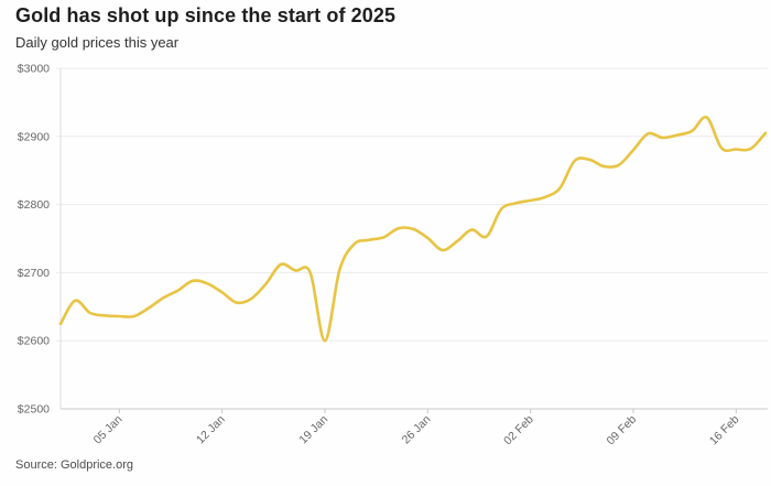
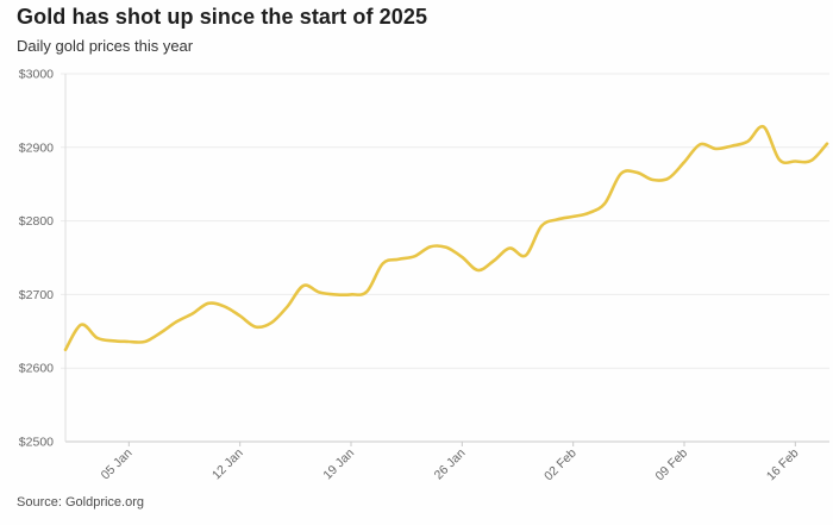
19 Jan: $2600 -> $2700
